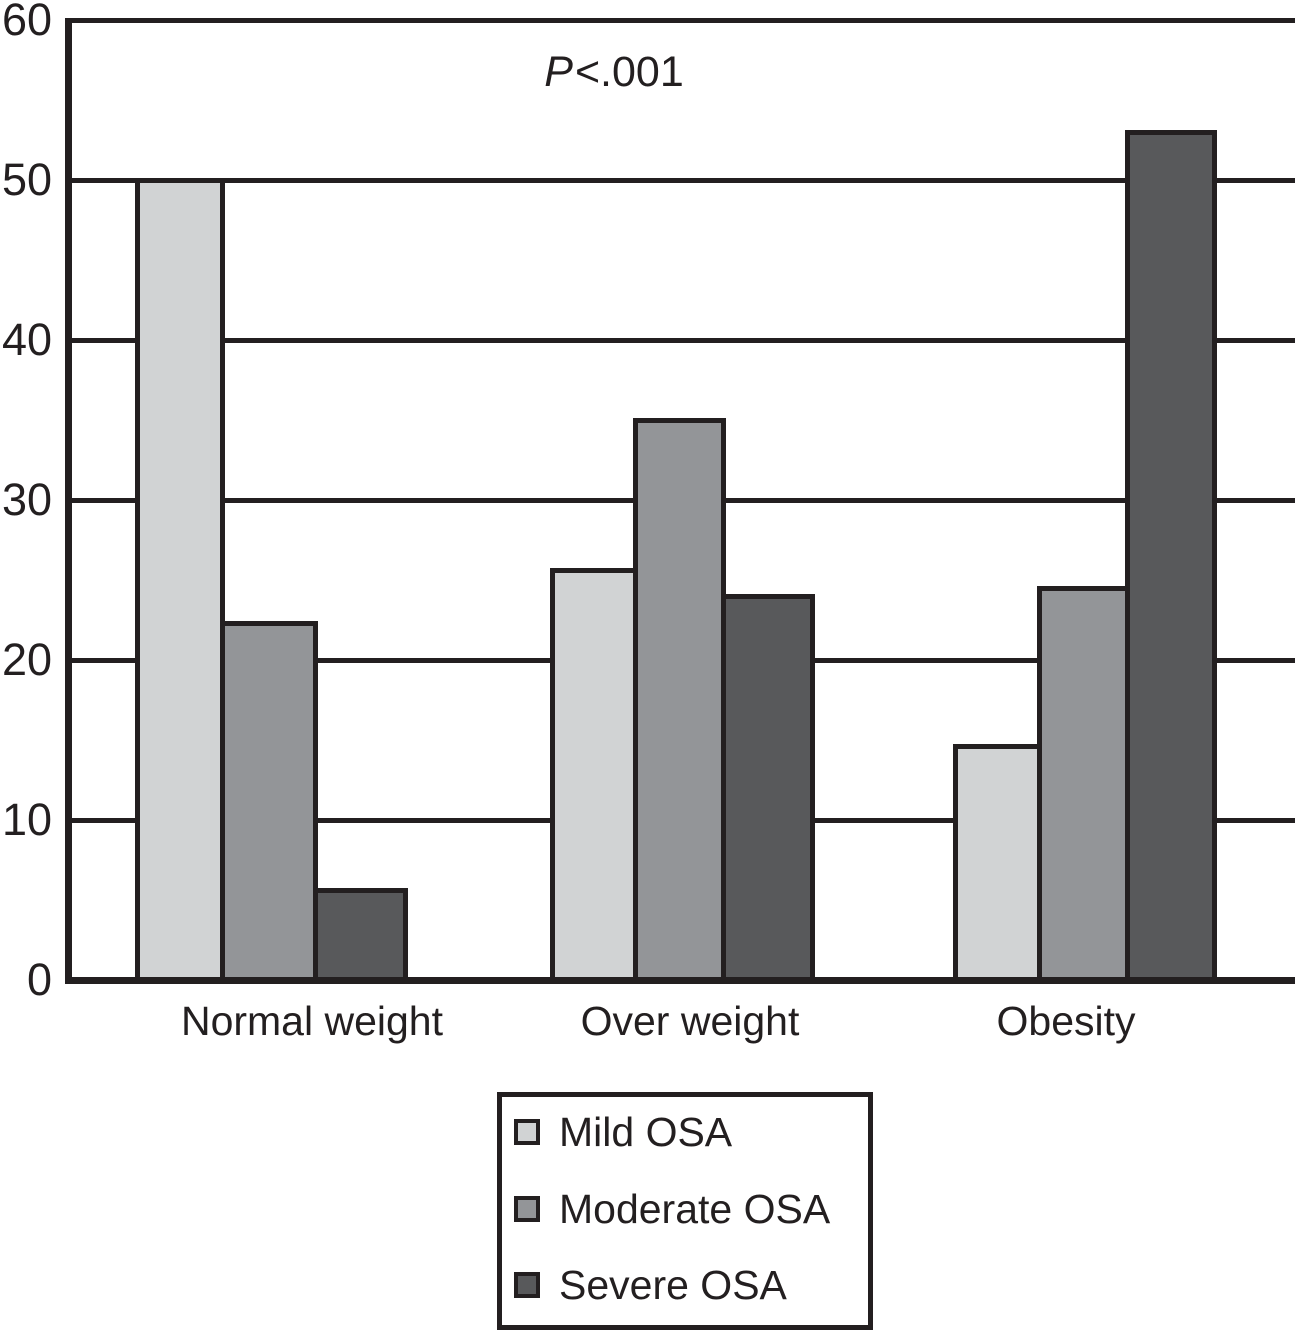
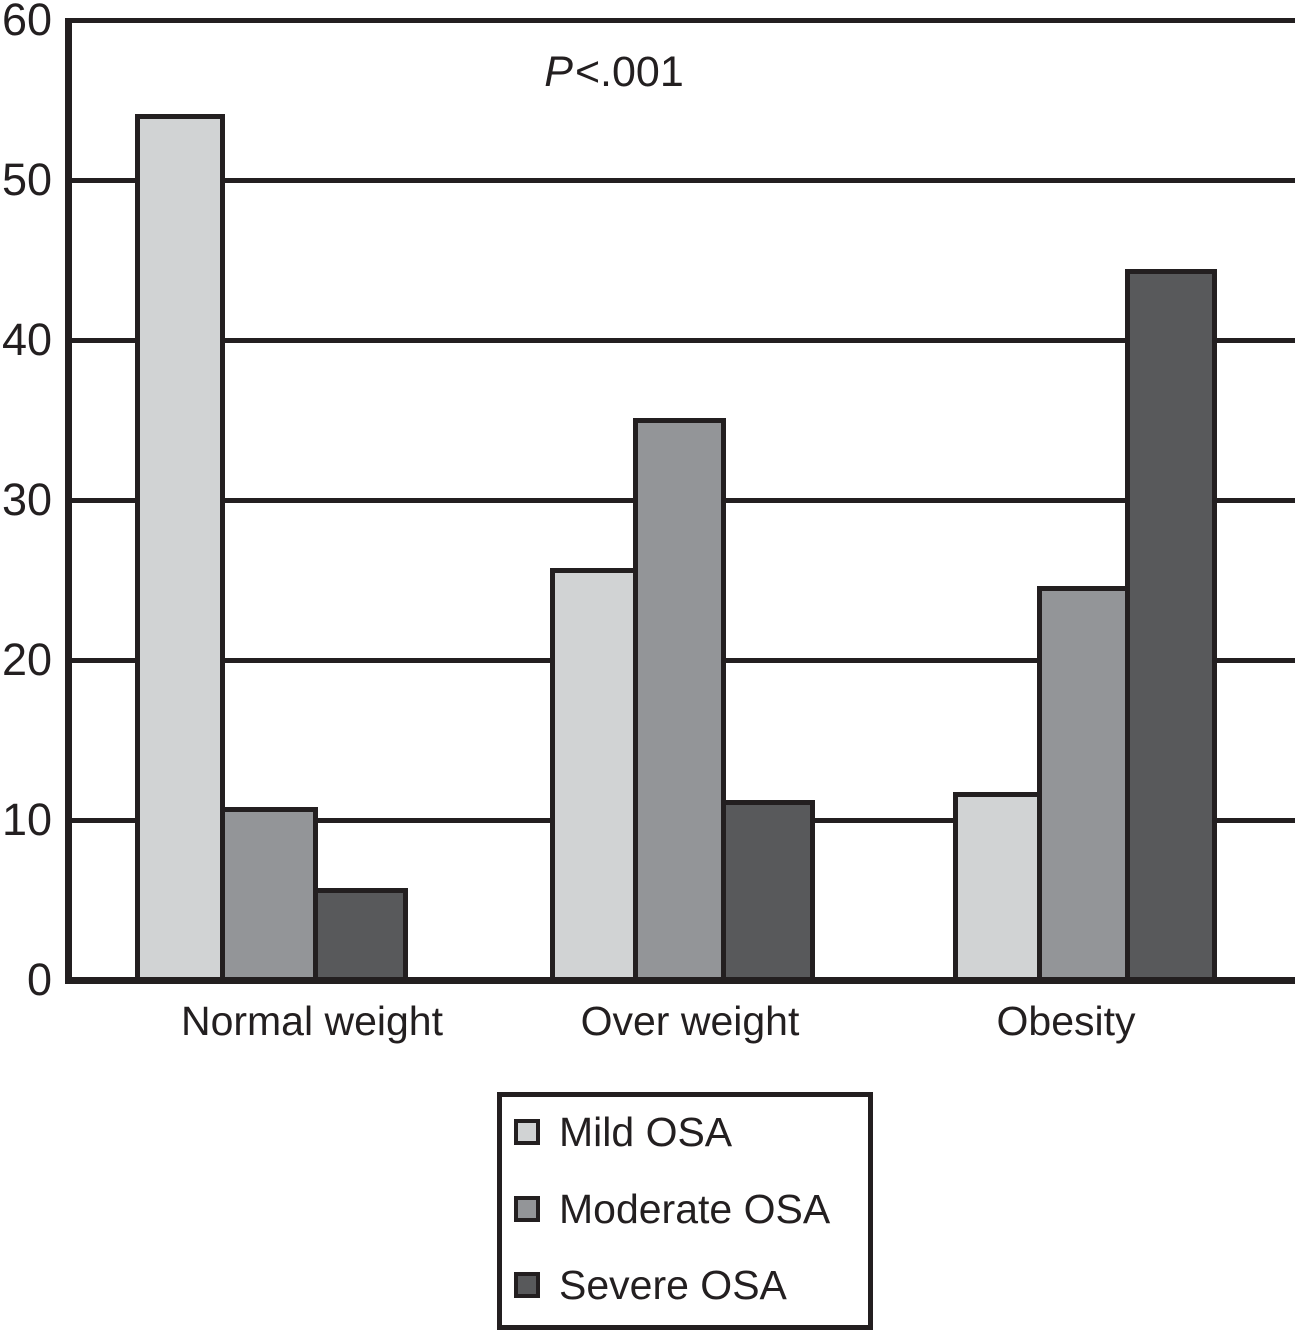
Mild OSA/Normal weight: 50.0 -> 54.0
Moderate OSA/Normal weight: 22.3 -> 10.7
Severe OSA/Over weight: 24.0 -> 11.1
Mild OSA/Obesity: 14.6 -> 11.6
Severe OSA/Obesity: 53.0 -> 44.3
